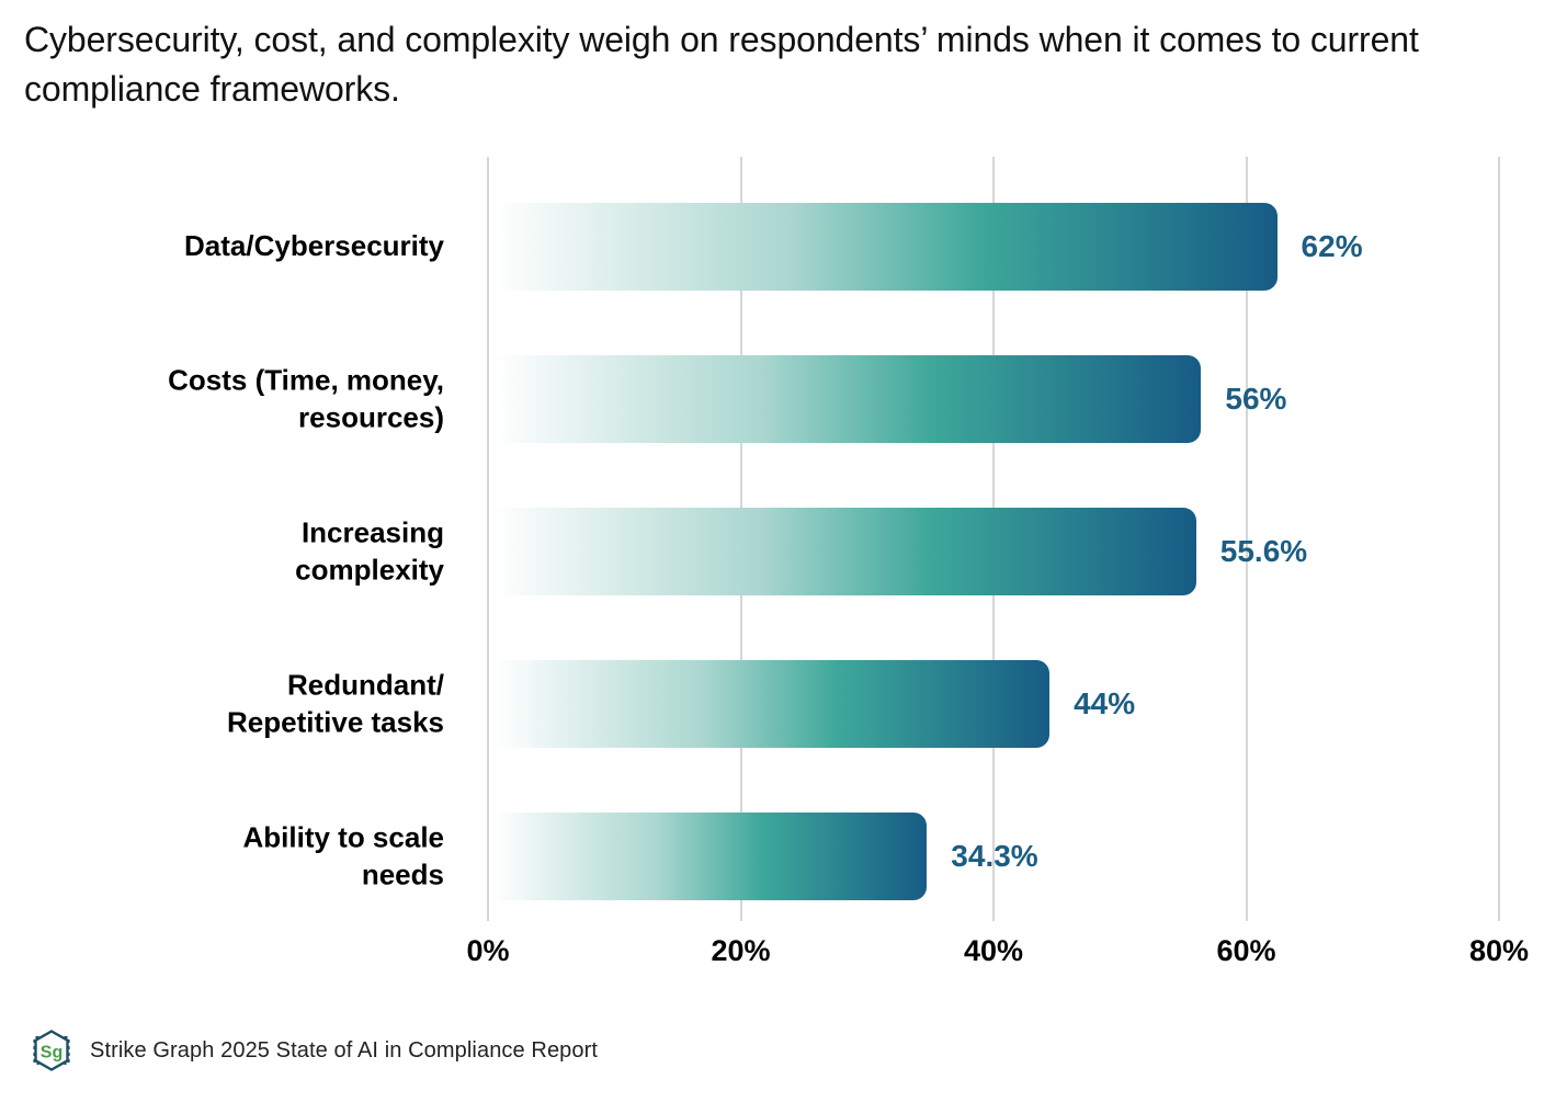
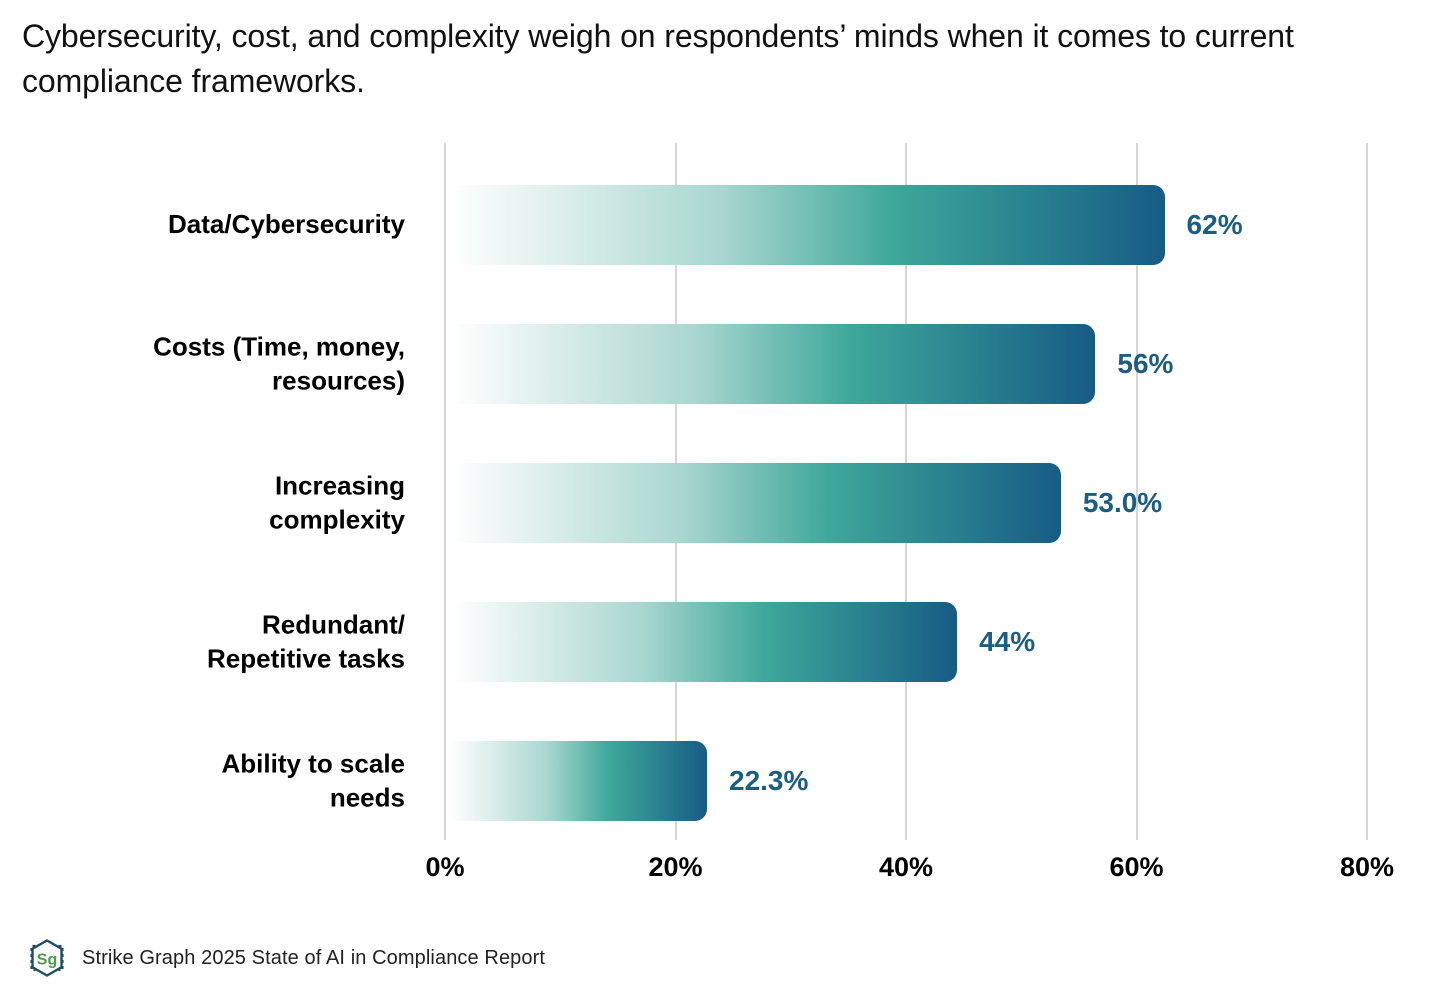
Increasing complexity: 55.6% -> 53.0%
Ability to scale needs: 34.3% -> 22.3%
